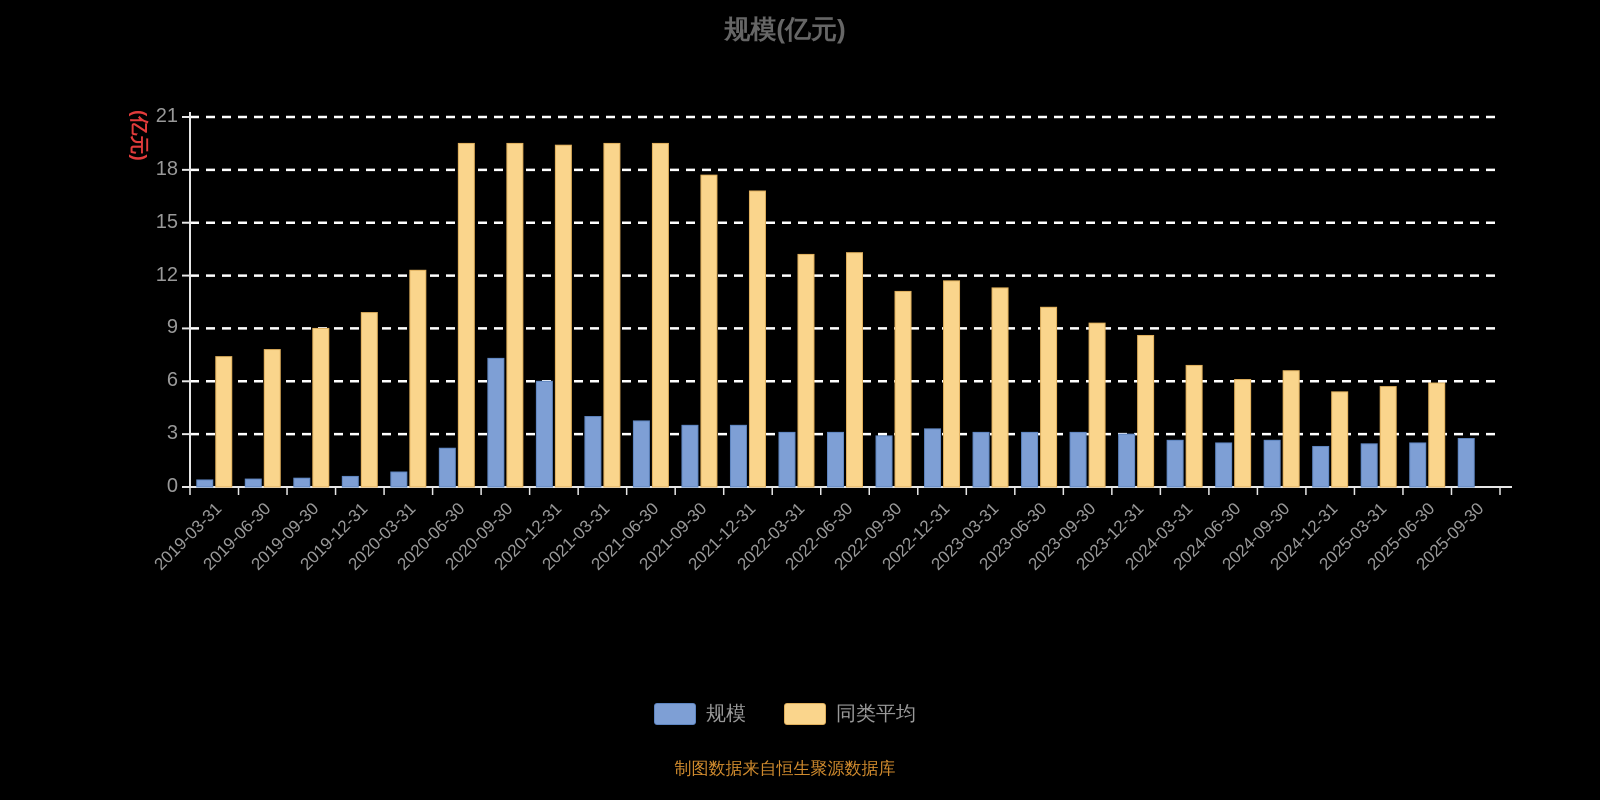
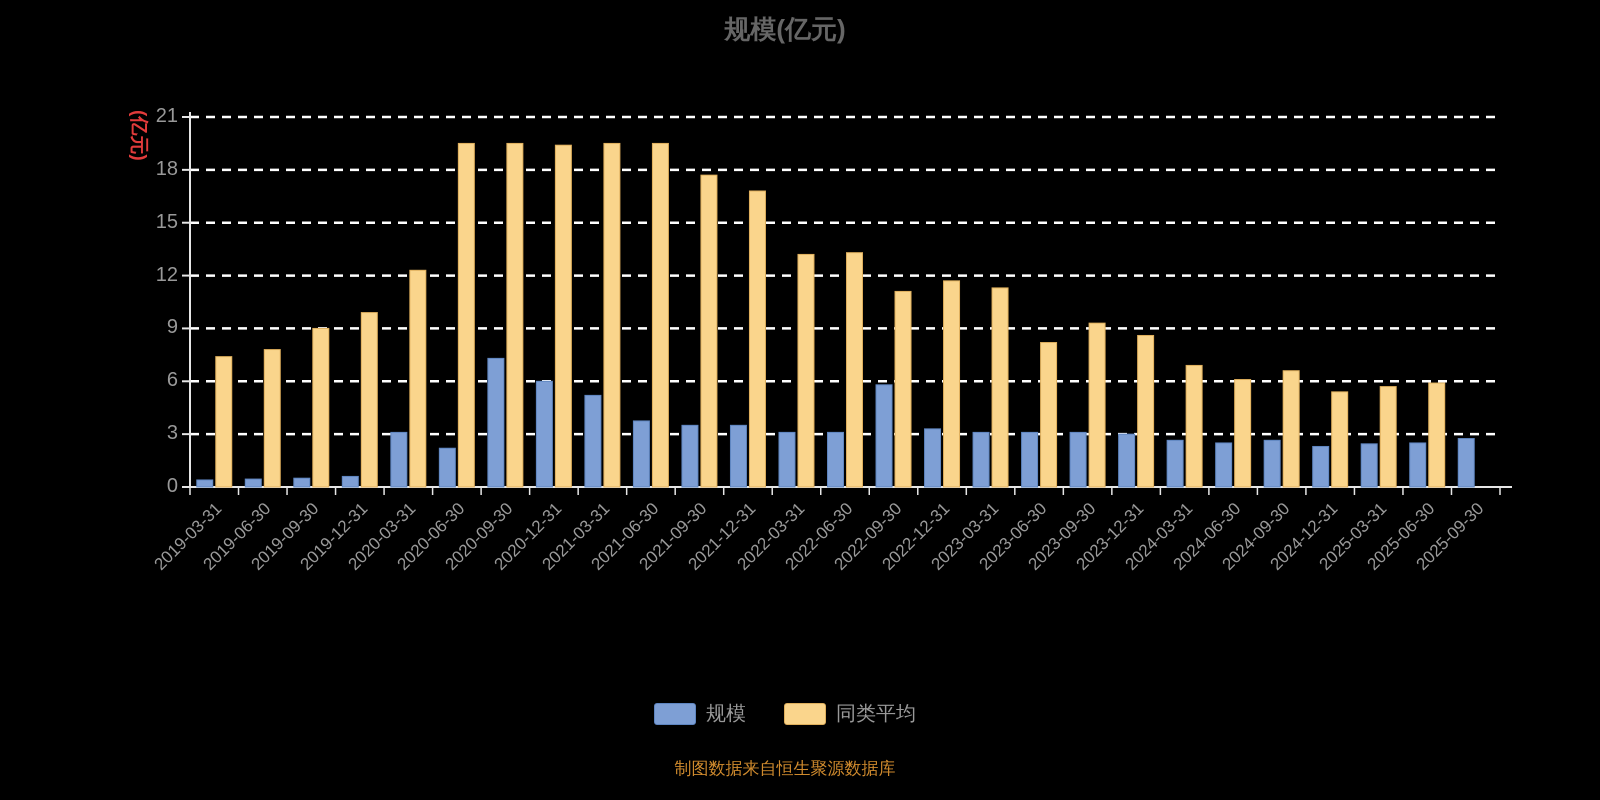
规模/2020-03-31: 0.8 -> 3.1
规模/2021-03-31: 4.0 -> 5.2
规模/2022-09-30: 2.9 -> 5.8
同类平均/2023-06-30: 10.2 -> 8.2
